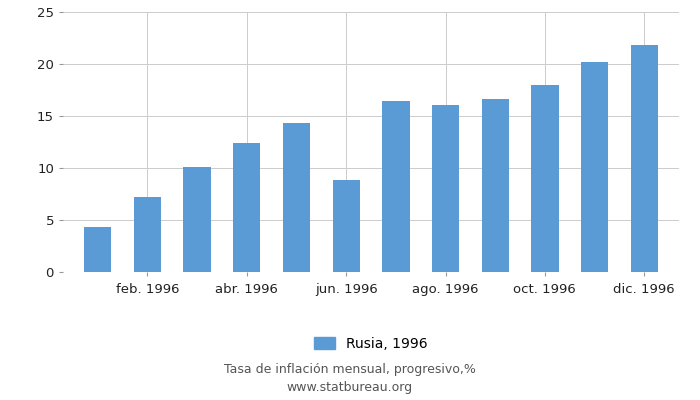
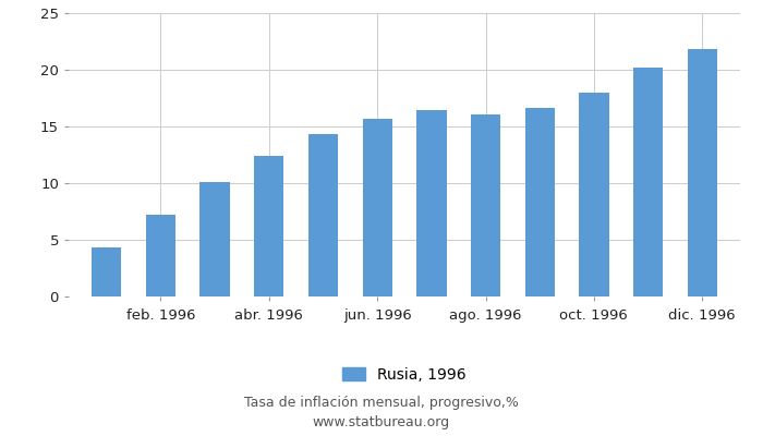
jun. 1996: 8.8 -> 15.7
